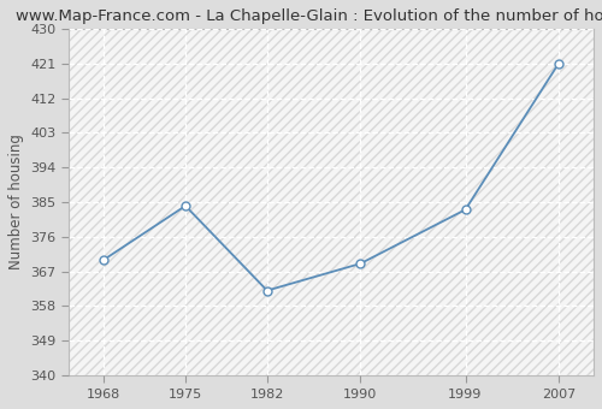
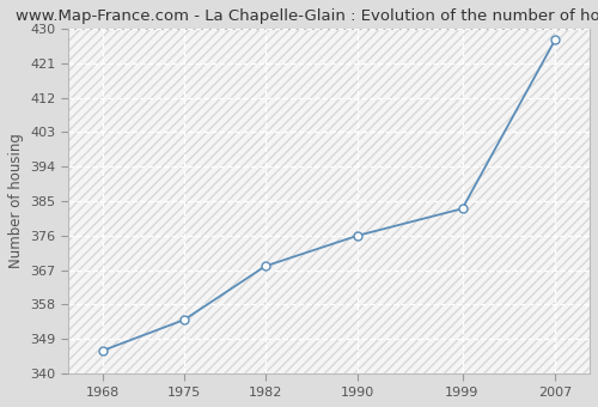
1968: 370 -> 346
1975: 384 -> 354
1982: 362 -> 368
1990: 369 -> 376
2007: 421 -> 427
